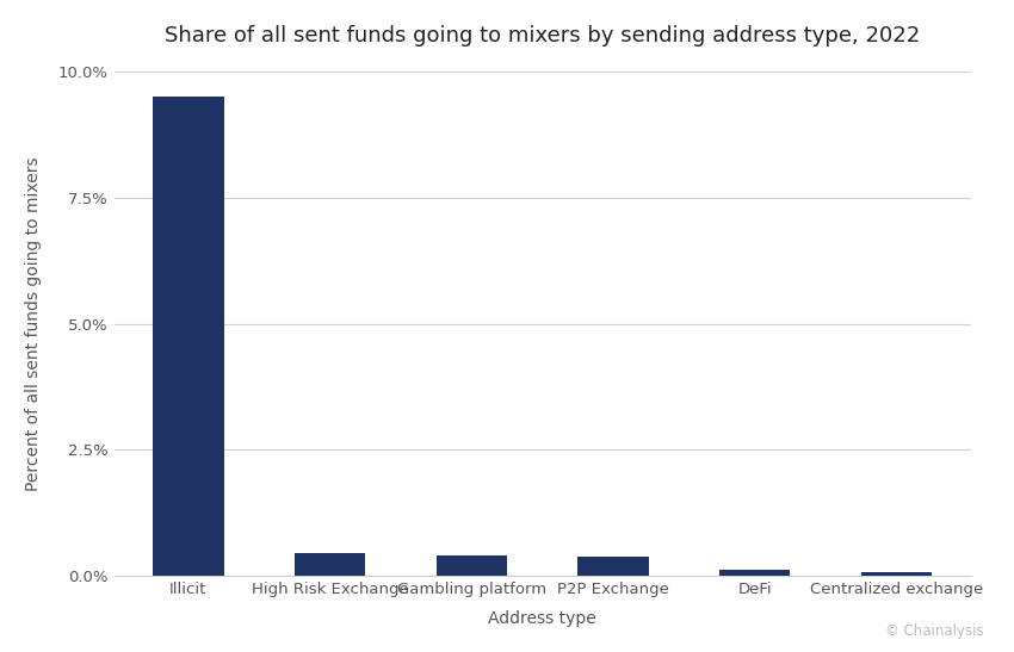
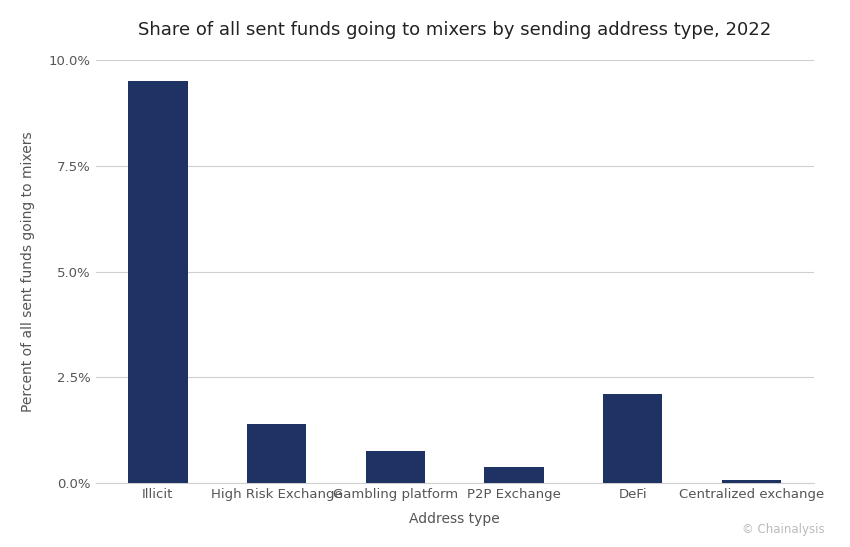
High Risk Exchange: 0.45% -> 1.40%
Gambling platform: 0.40% -> 0.75%
DeFi: 0.12% -> 2.10%
